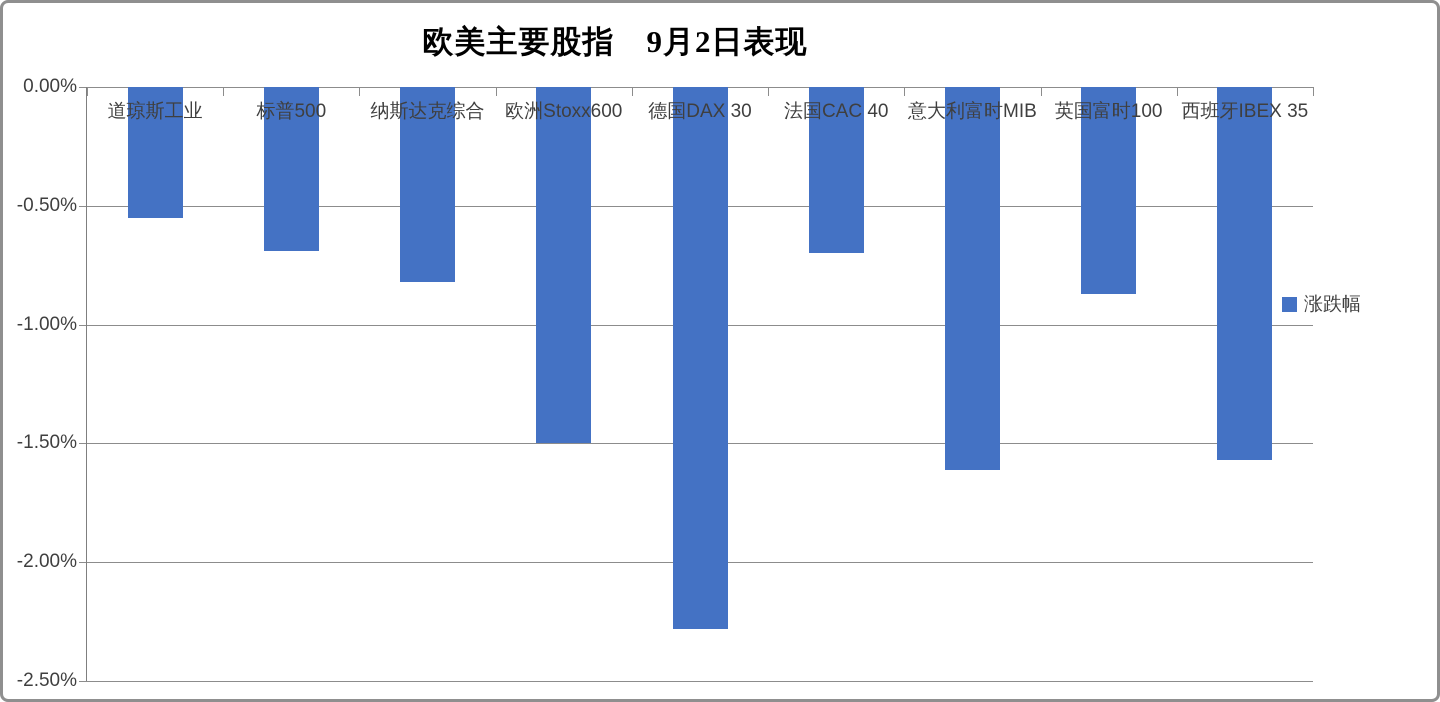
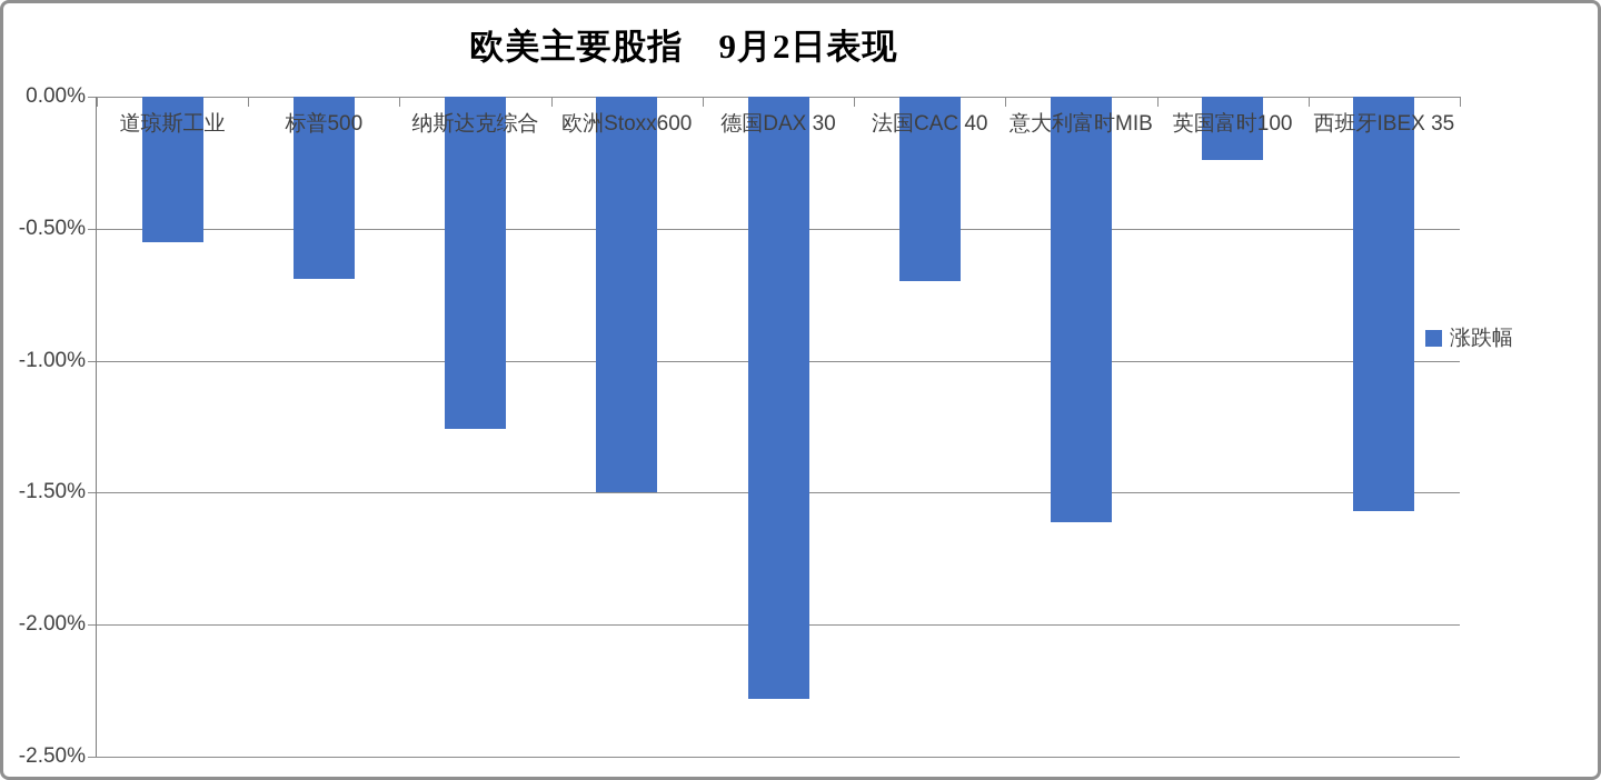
纳斯达克综合: -0.82% -> -1.26%
英国富时100: -0.87% -> -0.24%
